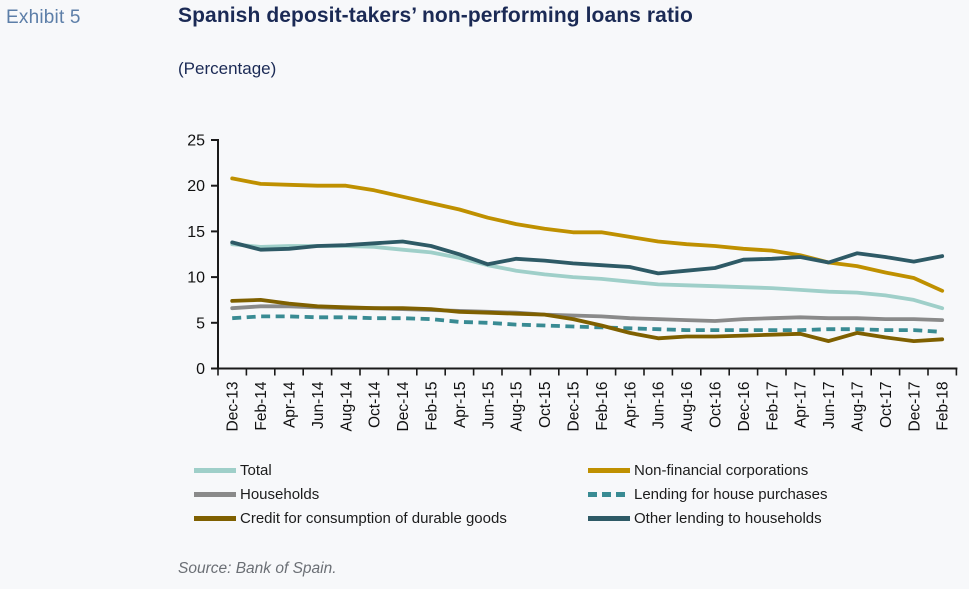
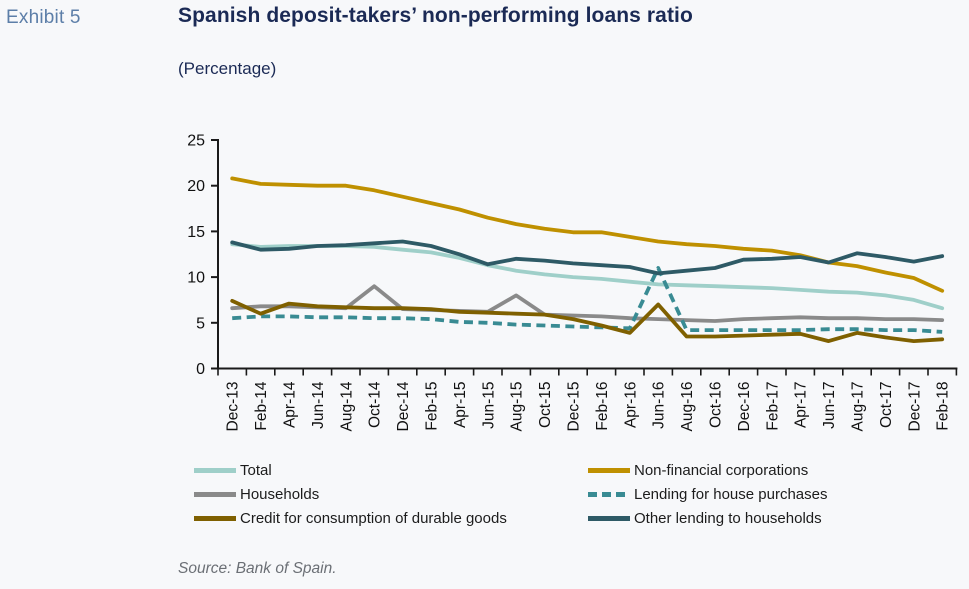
Credit for consumption of durable goods/Feb-14: 8 -> 6
Households/Oct-14: 7 -> 9
Households/Aug-15: 6 -> 8
Lending for house purchases/Jun-16: 4 -> 11
Credit for consumption of durable goods/Jun-16: 3 -> 7
